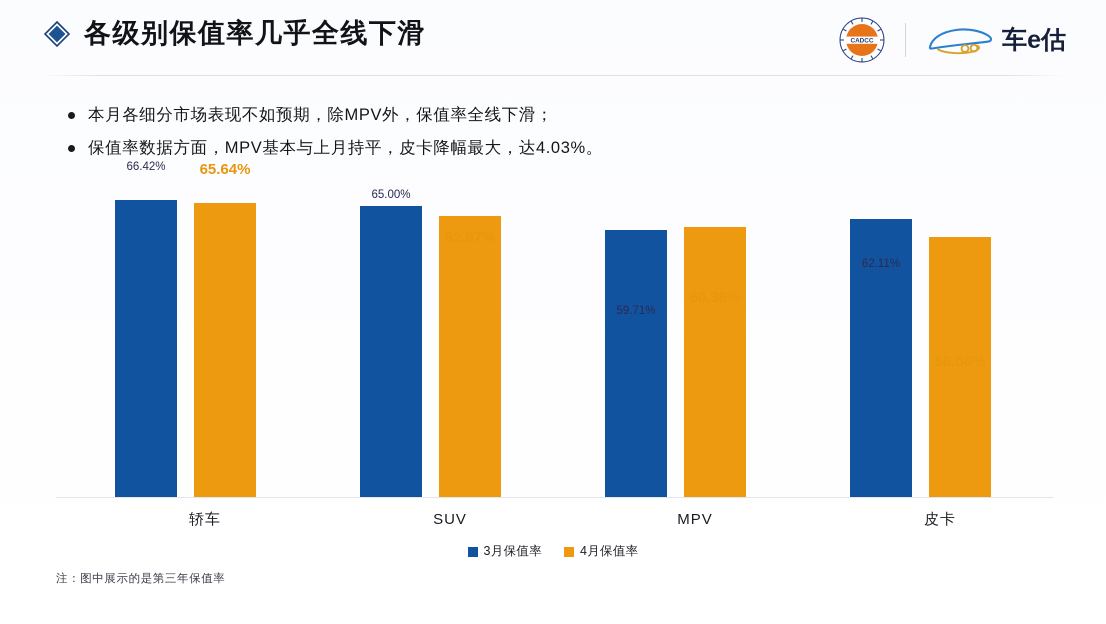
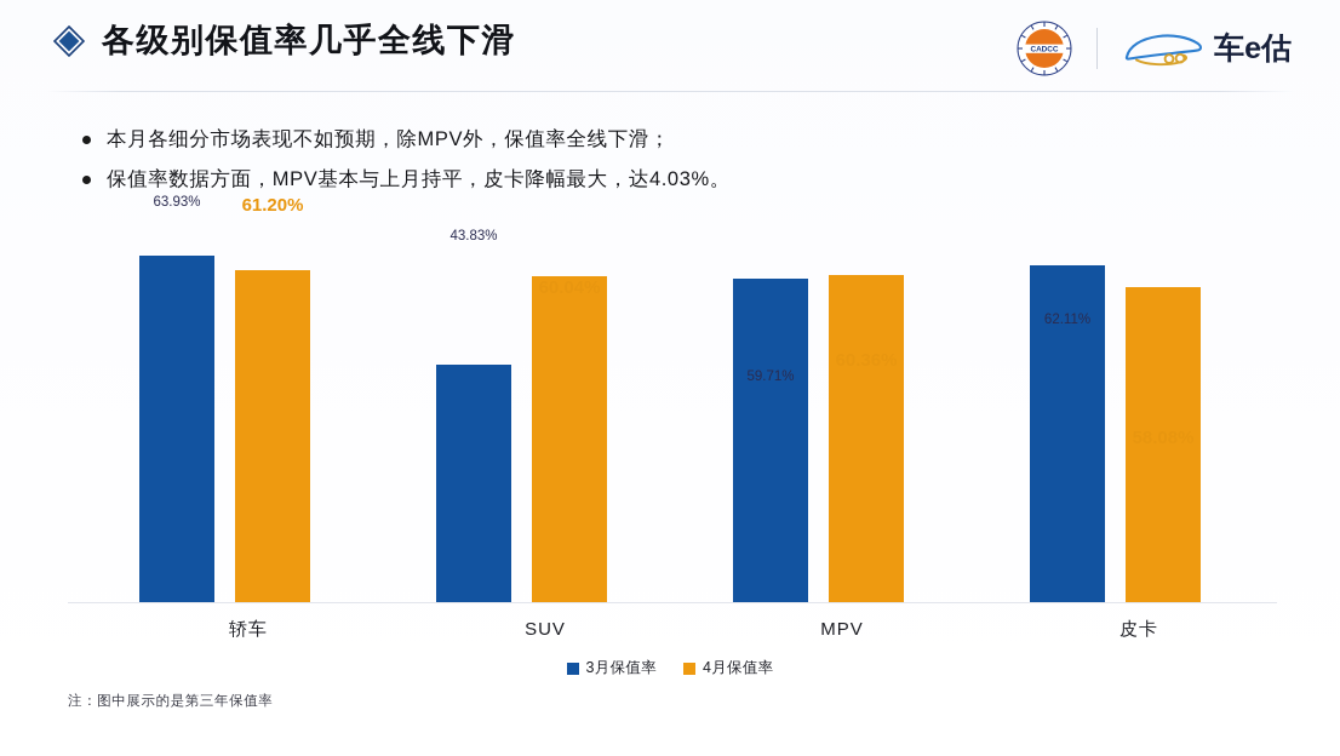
3月保值率/轿车: 66.42% -> 63.93%
4月保值率/轿车: 65.64% -> 61.20%
3月保值率/SUV: 65.00% -> 43.83%
4月保值率/SUV: 62.87% -> 60.04%
